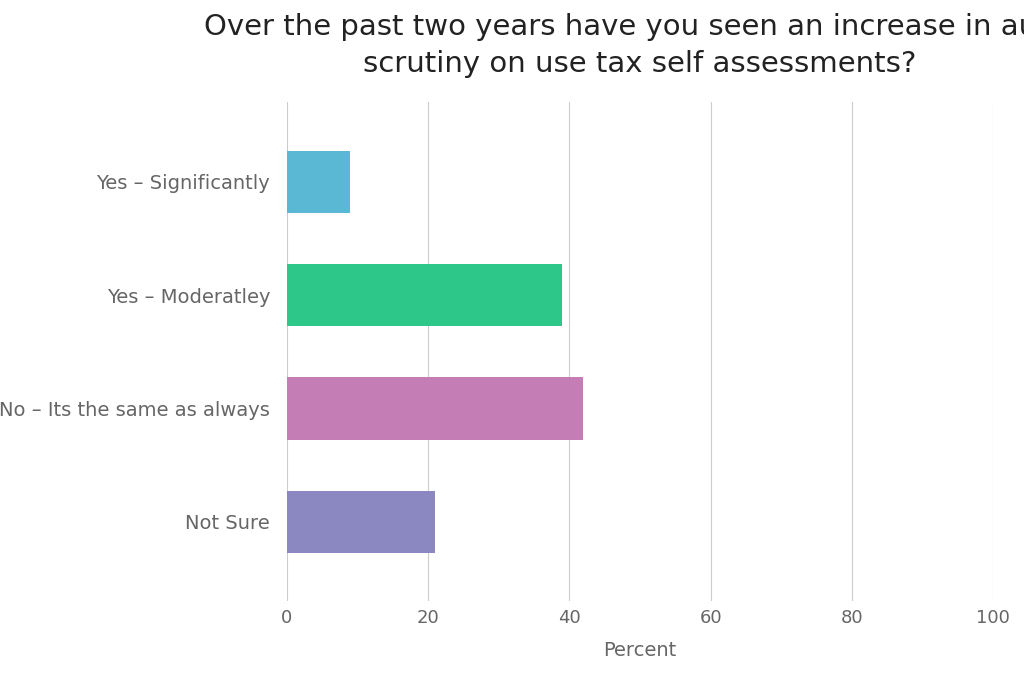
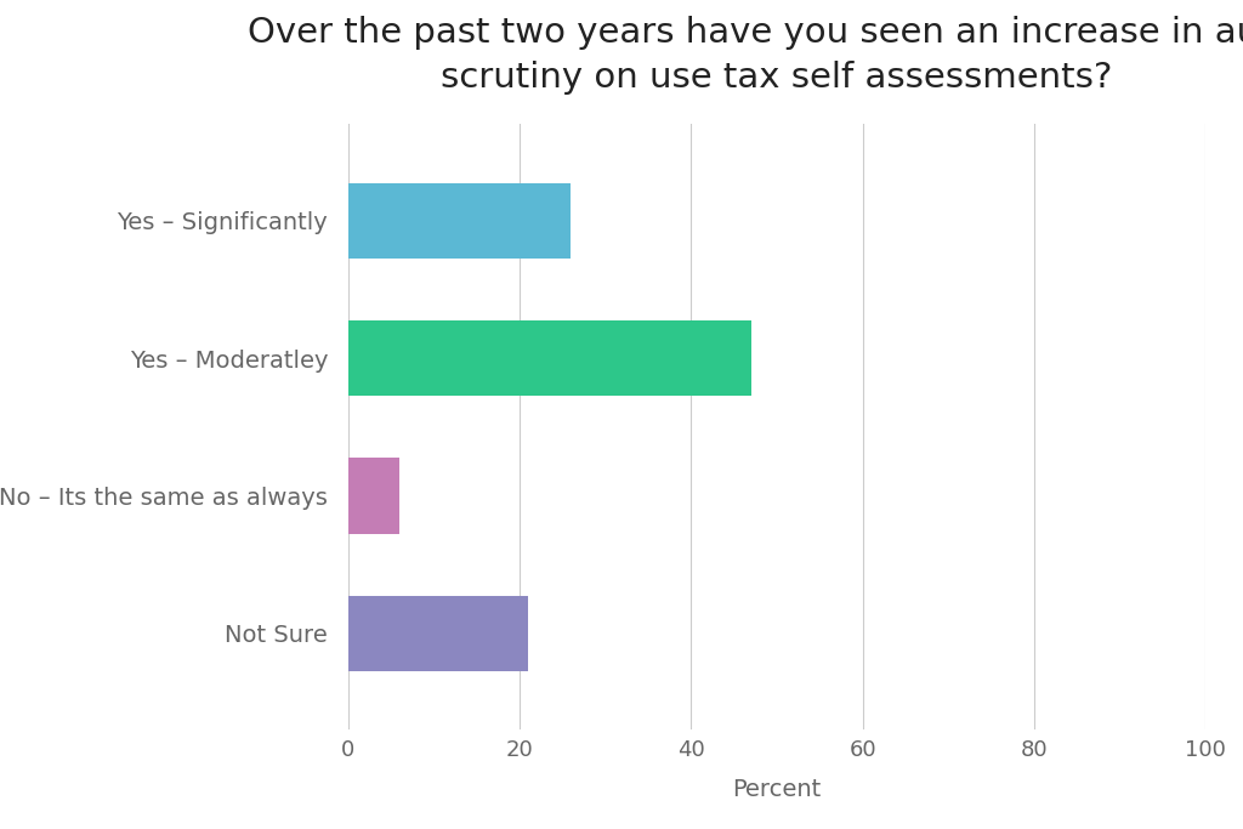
Yes – Significantly: 9 -> 26
Yes – Moderatley: 39 -> 47
No – Its the same as always: 42 -> 6
